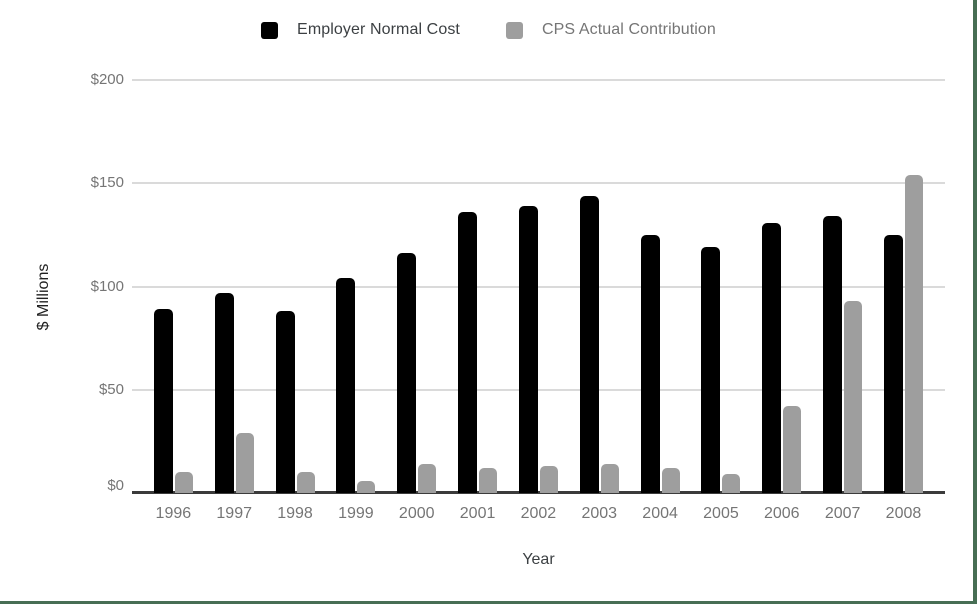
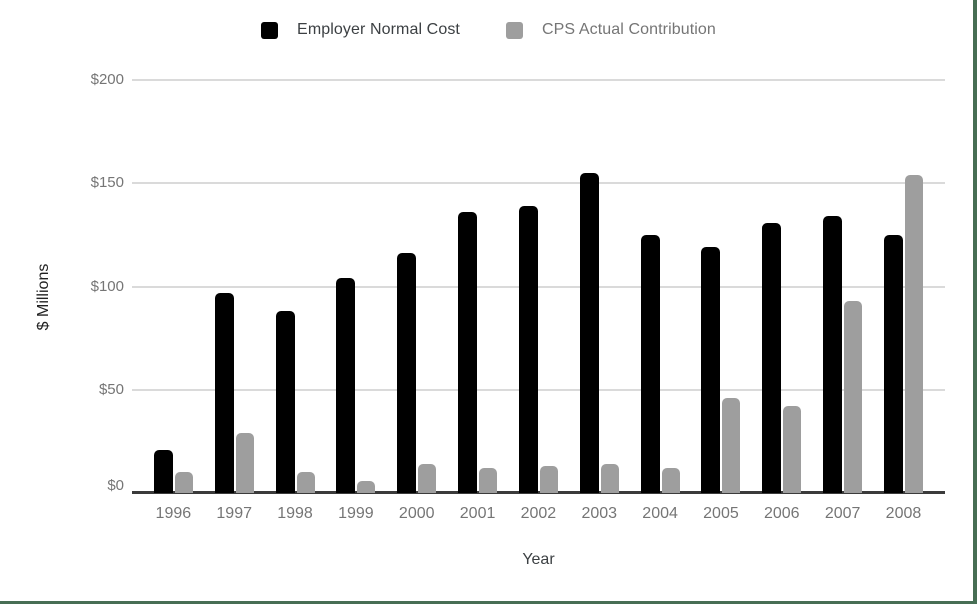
Employer Normal Cost/1996: $89 -> $21
Employer Normal Cost/2003: $144 -> $155
CPS Actual Contribution/2005: $9 -> $46
